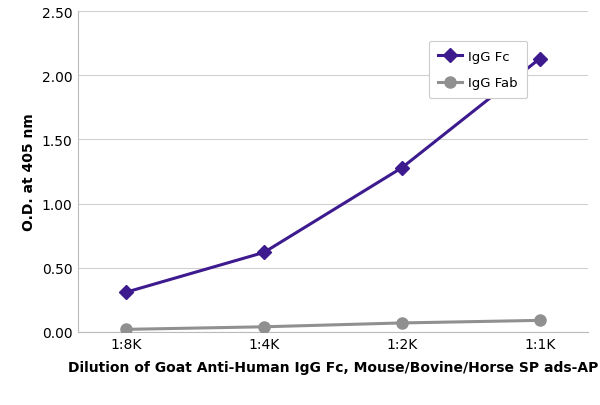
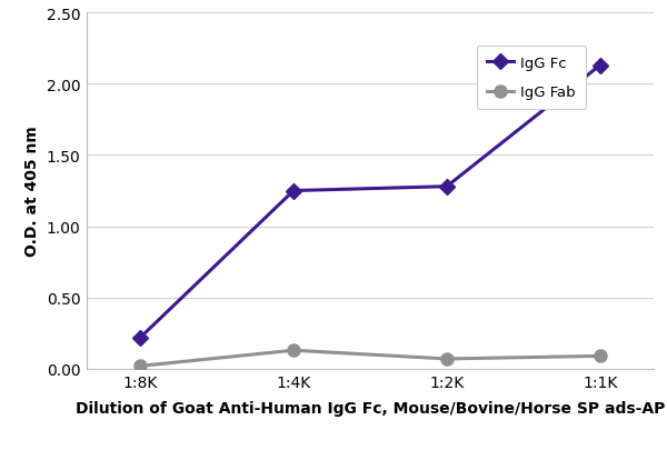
IgG Fc/1:8K: 0.31 -> 0.22
IgG Fc/1:4K: 0.62 -> 1.25
IgG Fab/1:4K: 0.04 -> 0.13
